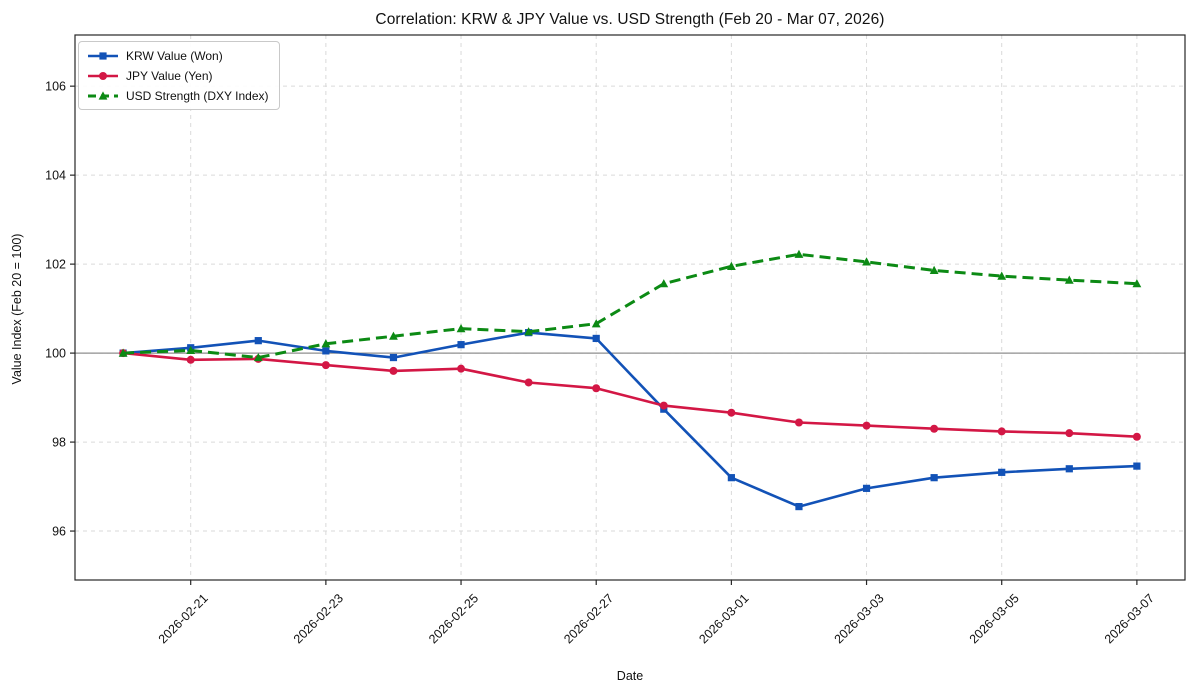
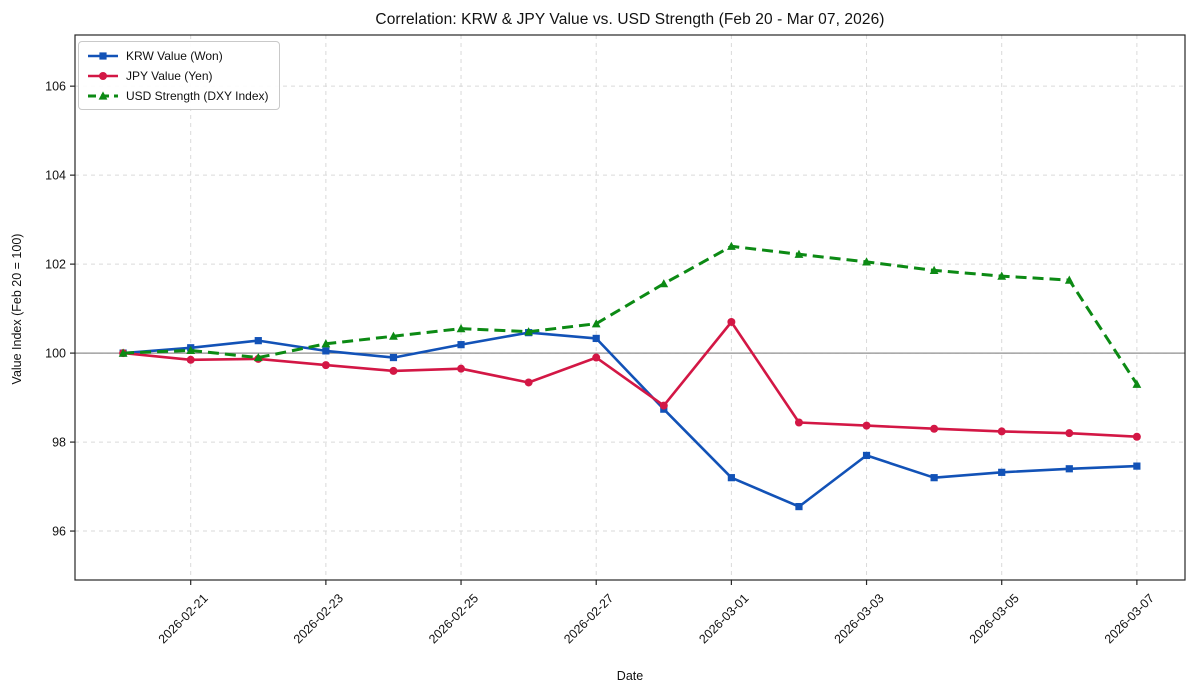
JPY Value (Yen)/2026-02-27: 99.2 -> 99.9
JPY Value (Yen)/2026-03-01: 98.7 -> 100.7
USD Strength (DXY Index)/2026-03-01: 102.0 -> 102.4
KRW Value (Won)/2026-03-03: 97.0 -> 97.7
USD Strength (DXY Index)/2026-03-07: 101.6 -> 99.3
